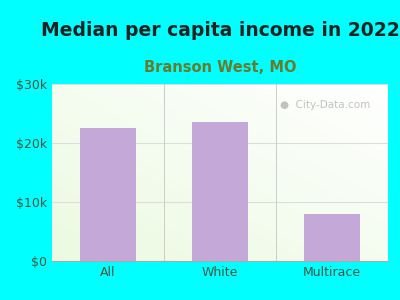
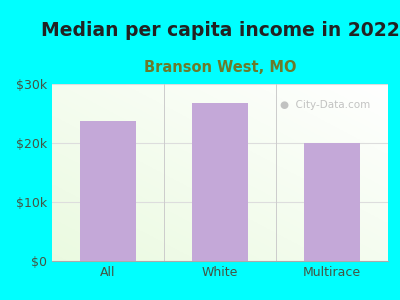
All: $22.5k -> $23.8k
White: $23.5k -> $26.8k
Multirace: $8.0k -> $20.0k
